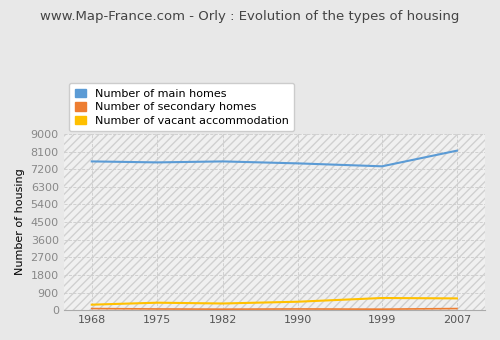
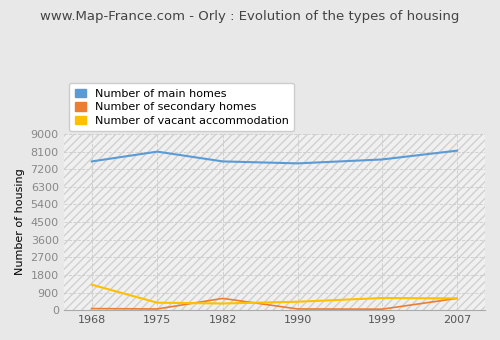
Number of vacant accommodation/1968: 300 -> 1300
Number of main homes/1975: 7600 -> 8100
Number of secondary homes/1982: 0 -> 600
Number of main homes/1999: 7400 -> 7700
Number of secondary homes/2007: 100 -> 600
